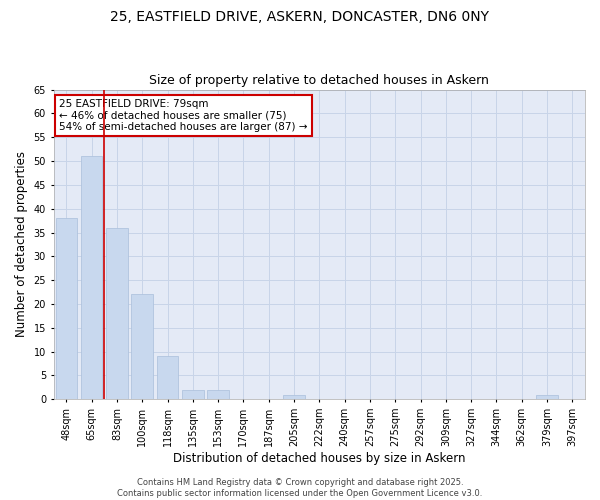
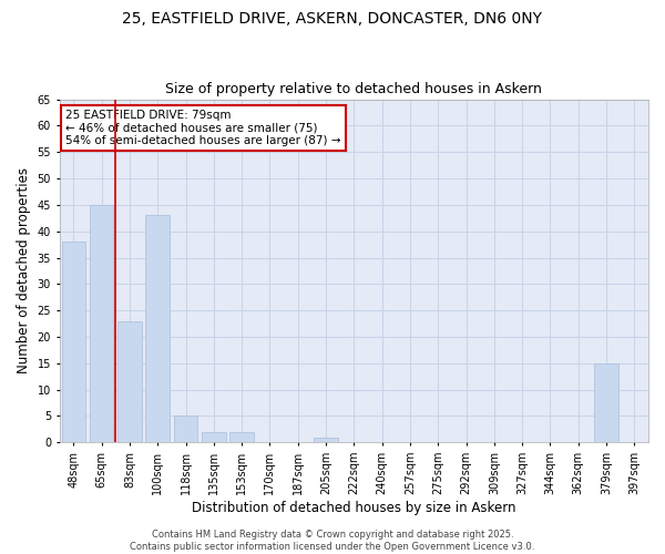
65sqm: 51 -> 45
83sqm: 36 -> 23
100sqm: 22 -> 43
118sqm: 9 -> 5
379sqm: 1 -> 15
